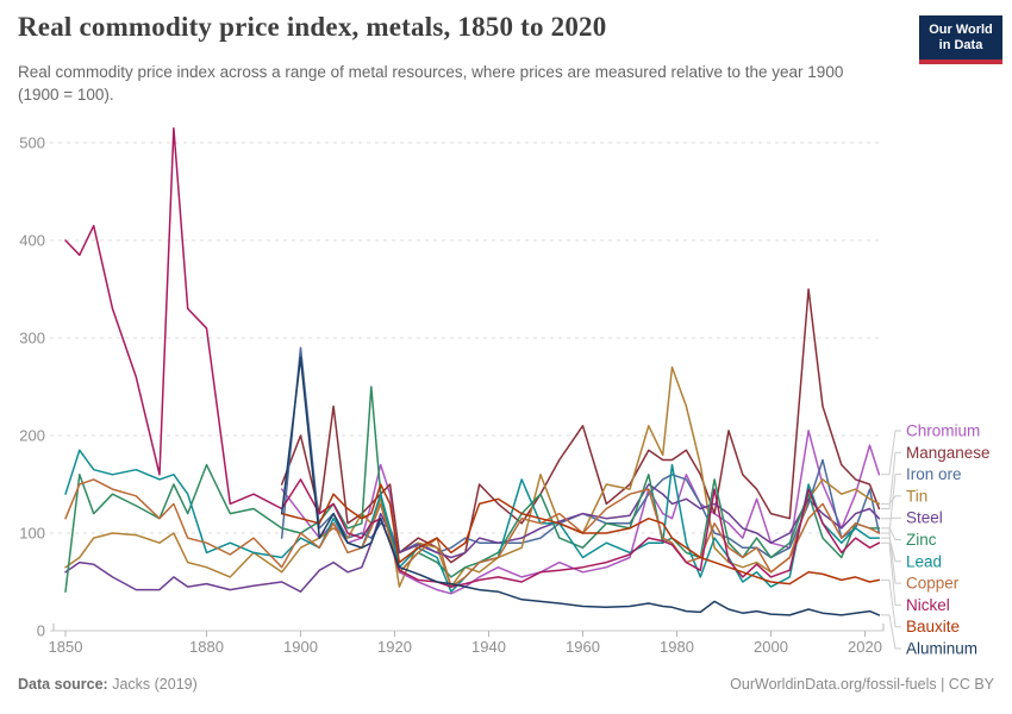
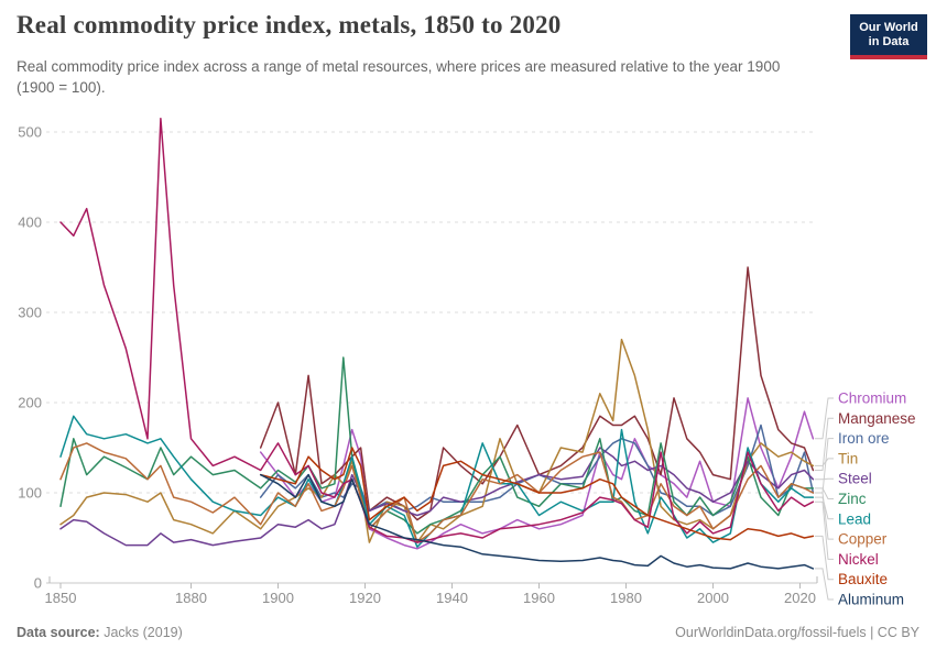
Zinc/1850: 40 -> 80
Zinc/1880: 170 -> 140
Lead/1880: 80 -> 120
Nickel/1880: 310 -> 160
Iron ore/1900: 290 -> 120
Steel/1900: 40 -> 60
Zinc/1900: 100 -> 120
Aluminum/1900: 280 -> 110
Manganese/1960: 210 -> 120
